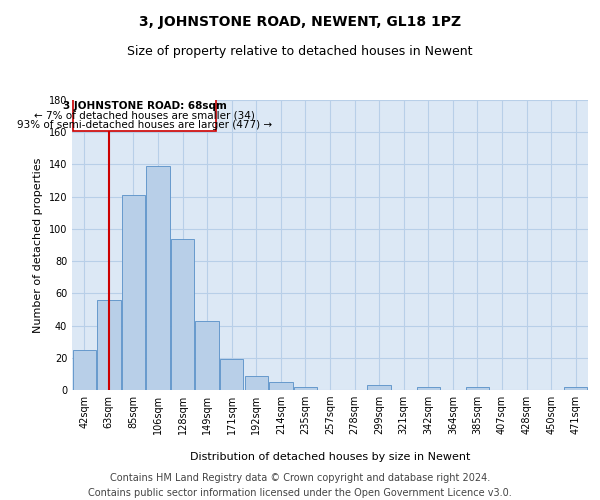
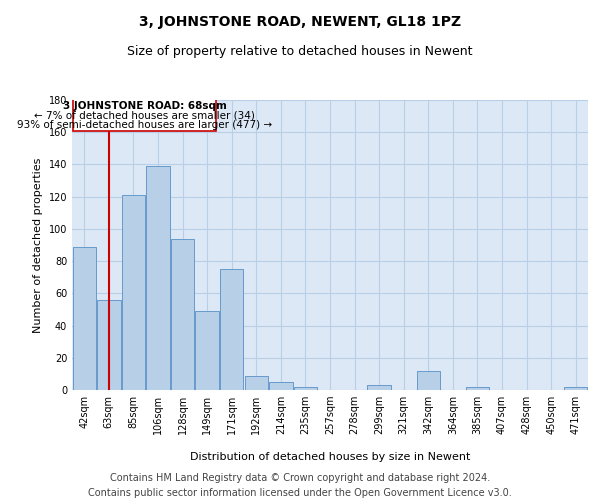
42sqm: 25 -> 89
149sqm: 43 -> 49
171sqm: 19 -> 75
342sqm: 2 -> 12
